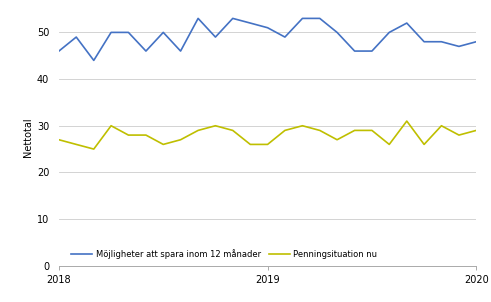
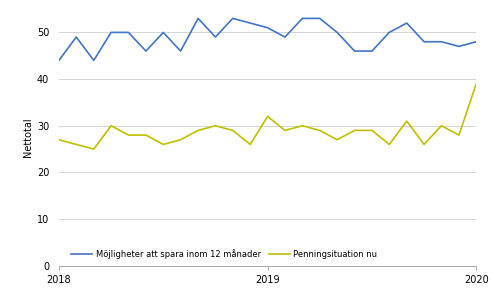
Möjligheter att spara inom 12 månader/2018: 46 -> 44
Penningsituation nu/2019: 26 -> 32
Penningsituation nu/2020: 29 -> 39
